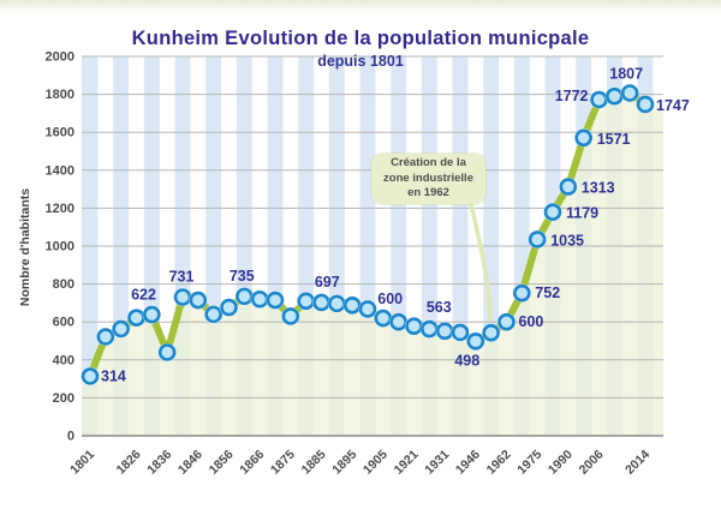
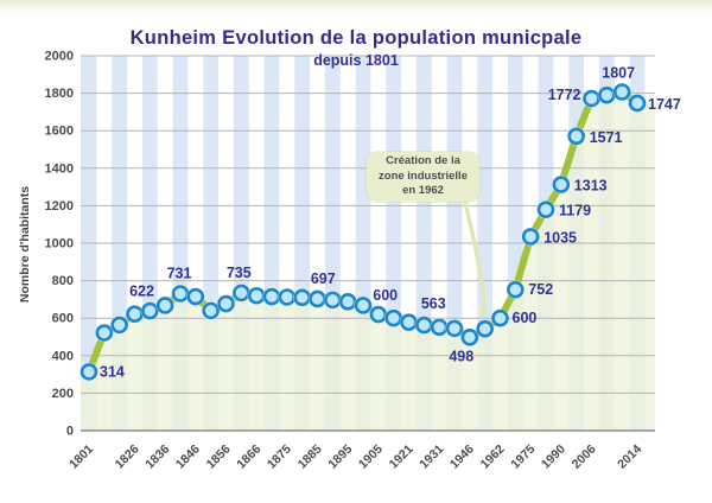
1836: 440 -> 670
1875: 630 -> 710
